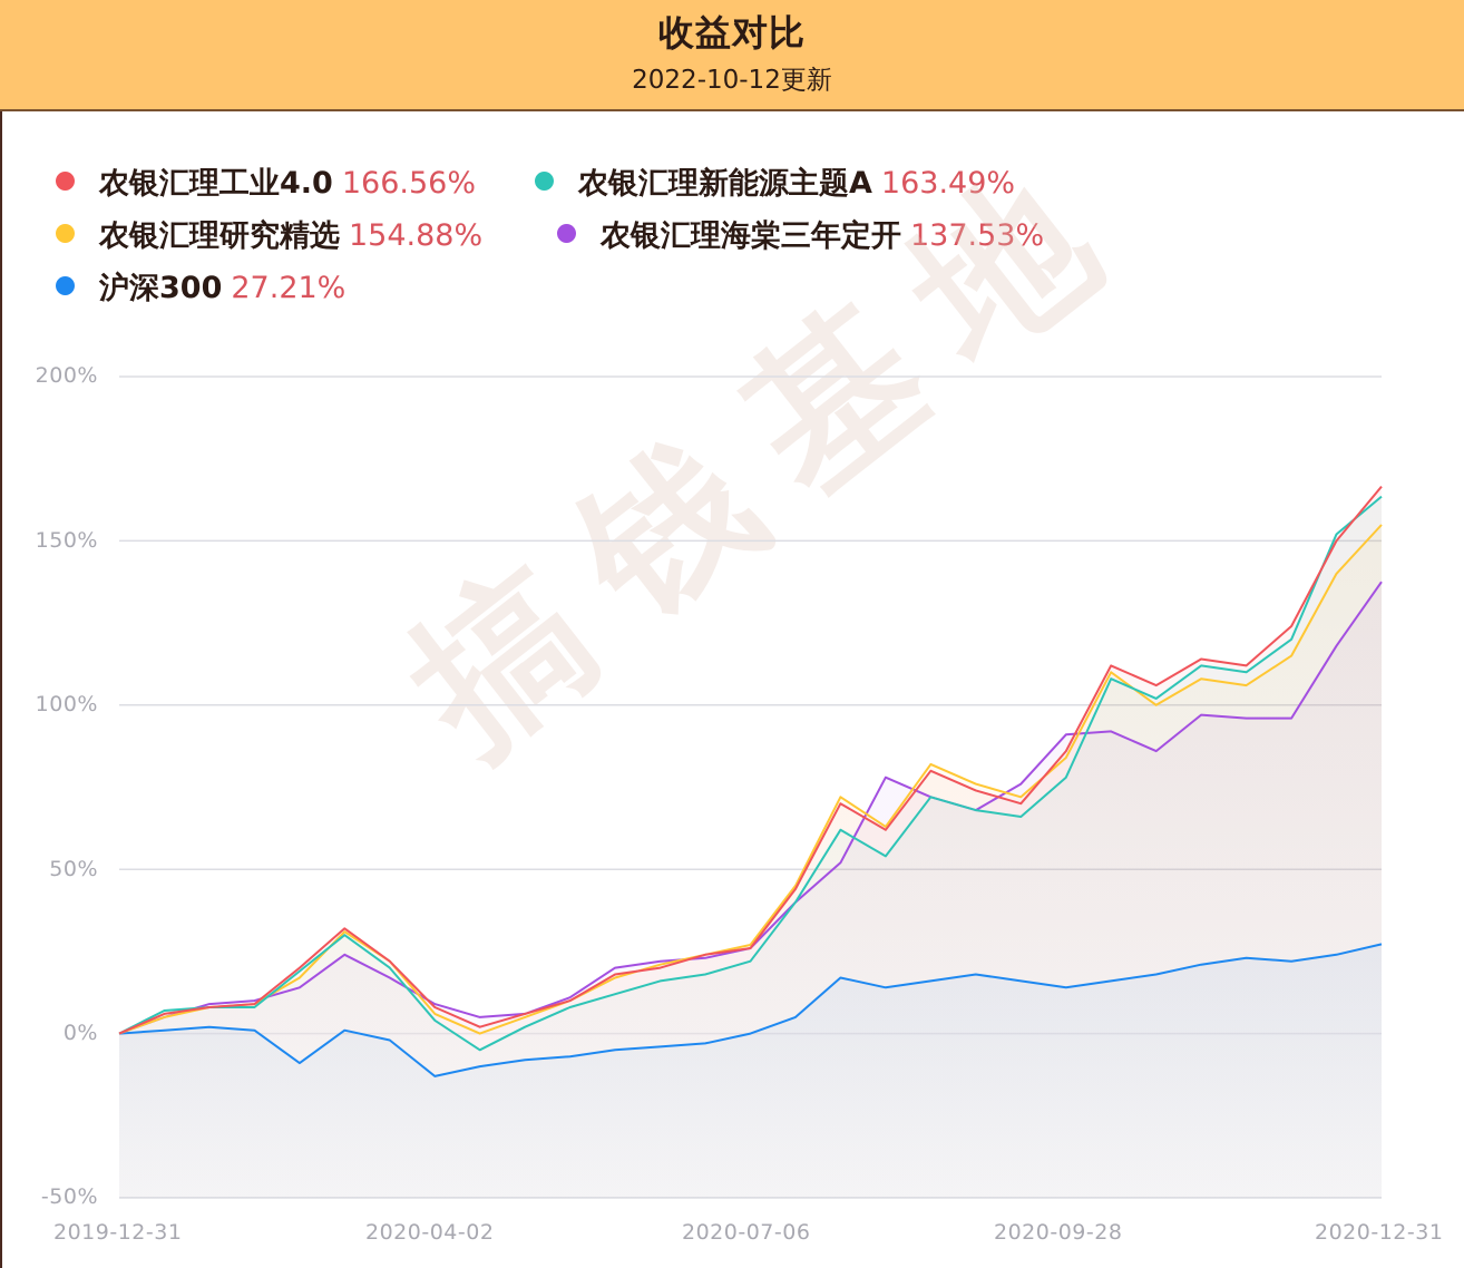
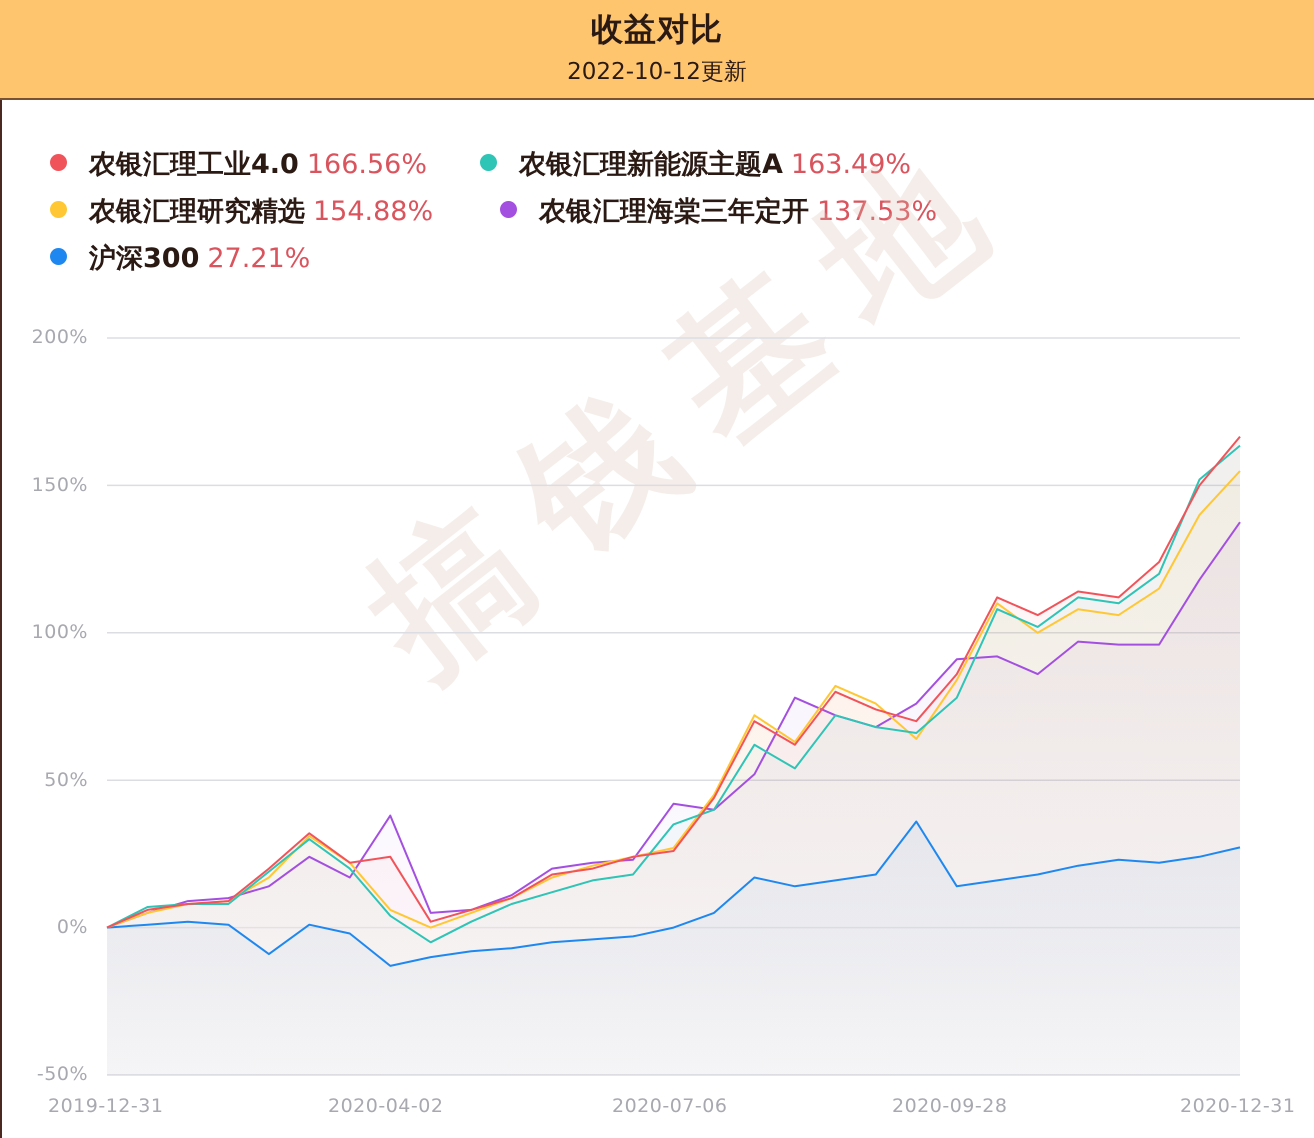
农银汇理工业4.0/2020-04-02: 8% -> 24%
农银汇理海棠三年定开/2020-04-02: 9% -> 38%
农银汇理新能源主题A/2020-07-06: 22% -> 35%
农银汇理海棠三年定开/2020-07-06: 26% -> 42%
农银汇理研究精选/2020-09-28: 72% -> 64%
沪深300/2020-09-28: 16% -> 36%
